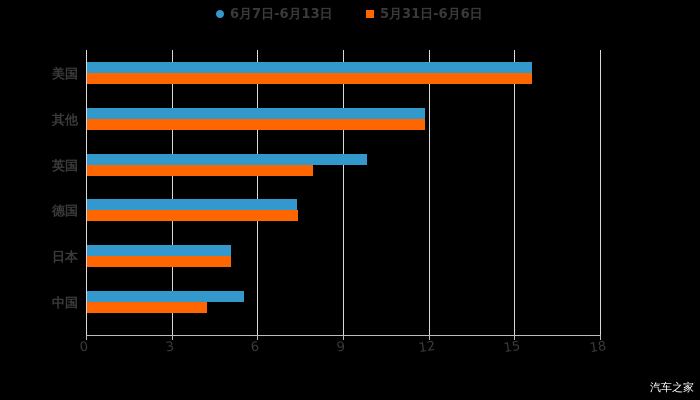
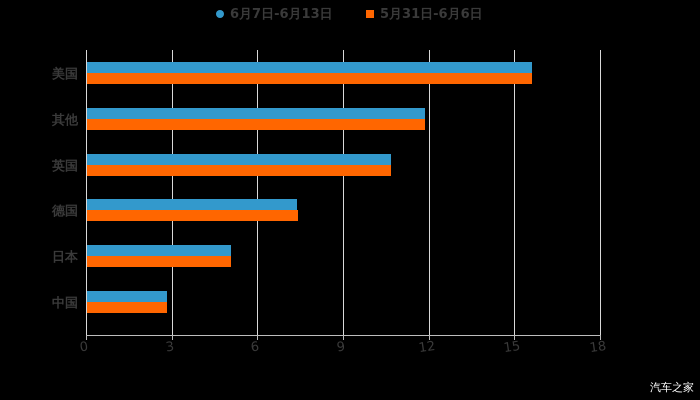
6月7日-6月13日/英国: 9.8 -> 10.6
5月31日-6月6日/英国: 7.9 -> 10.6
6月7日-6月13日/中国: 5.5 -> 2.8
5月31日-6月6日/中国: 4.2 -> 2.8
